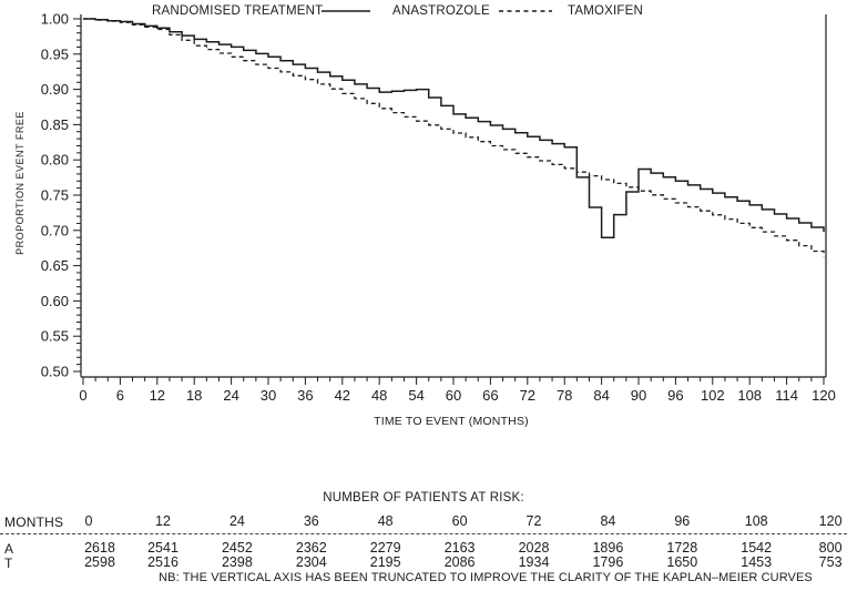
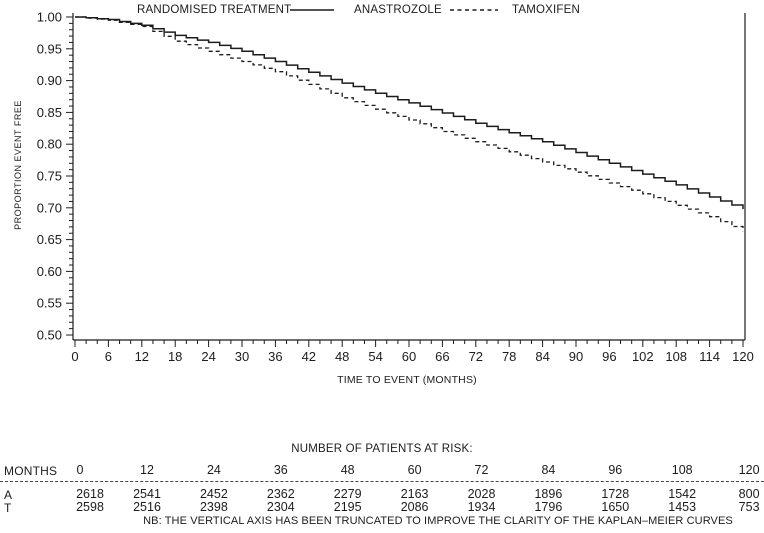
ANASTROZOLE/54: 0.90 -> 0.88
ANASTROZOLE/84: 0.69 -> 0.80
